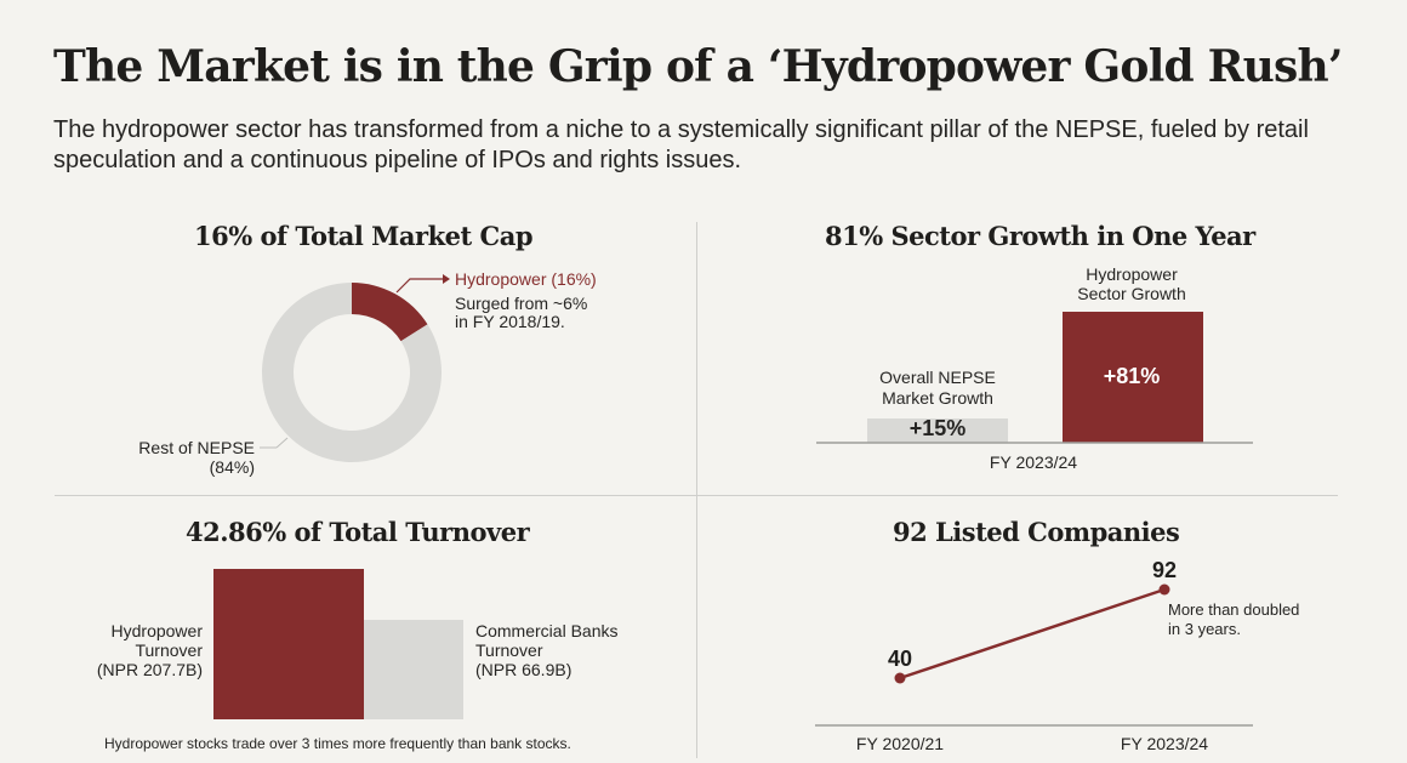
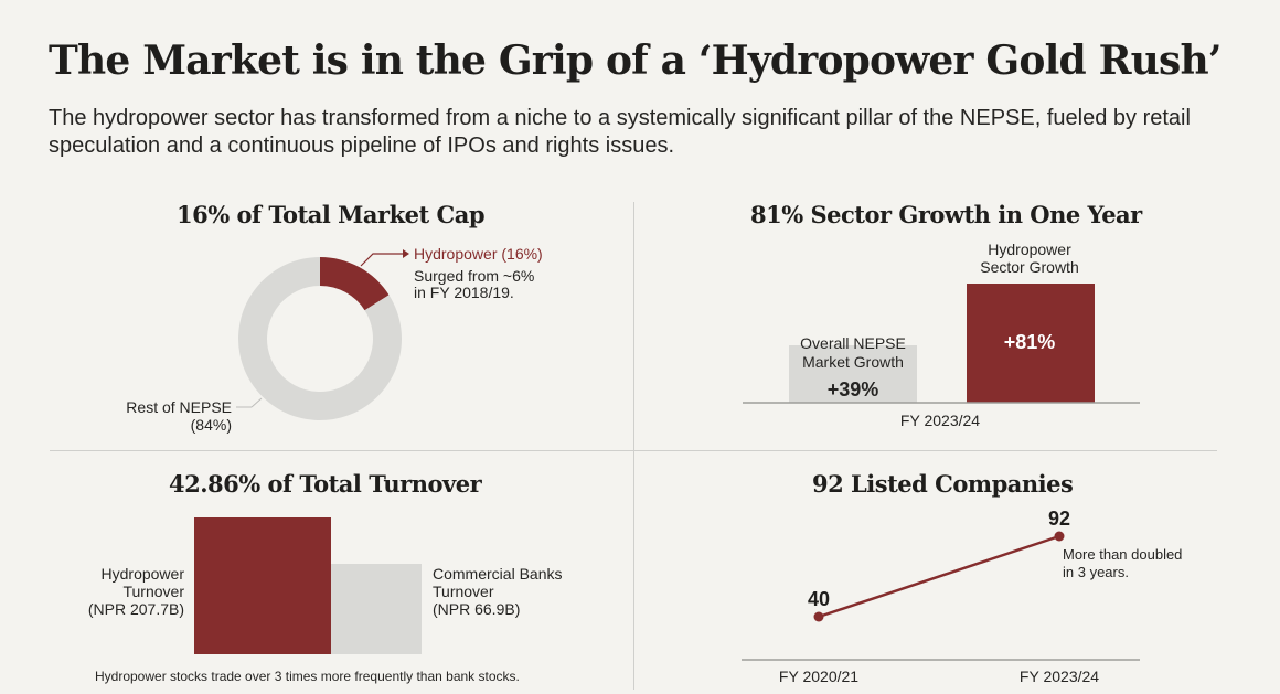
81% Sector Growth in One Year/Overall NEPSE Market Growth: +15% -> +39%
